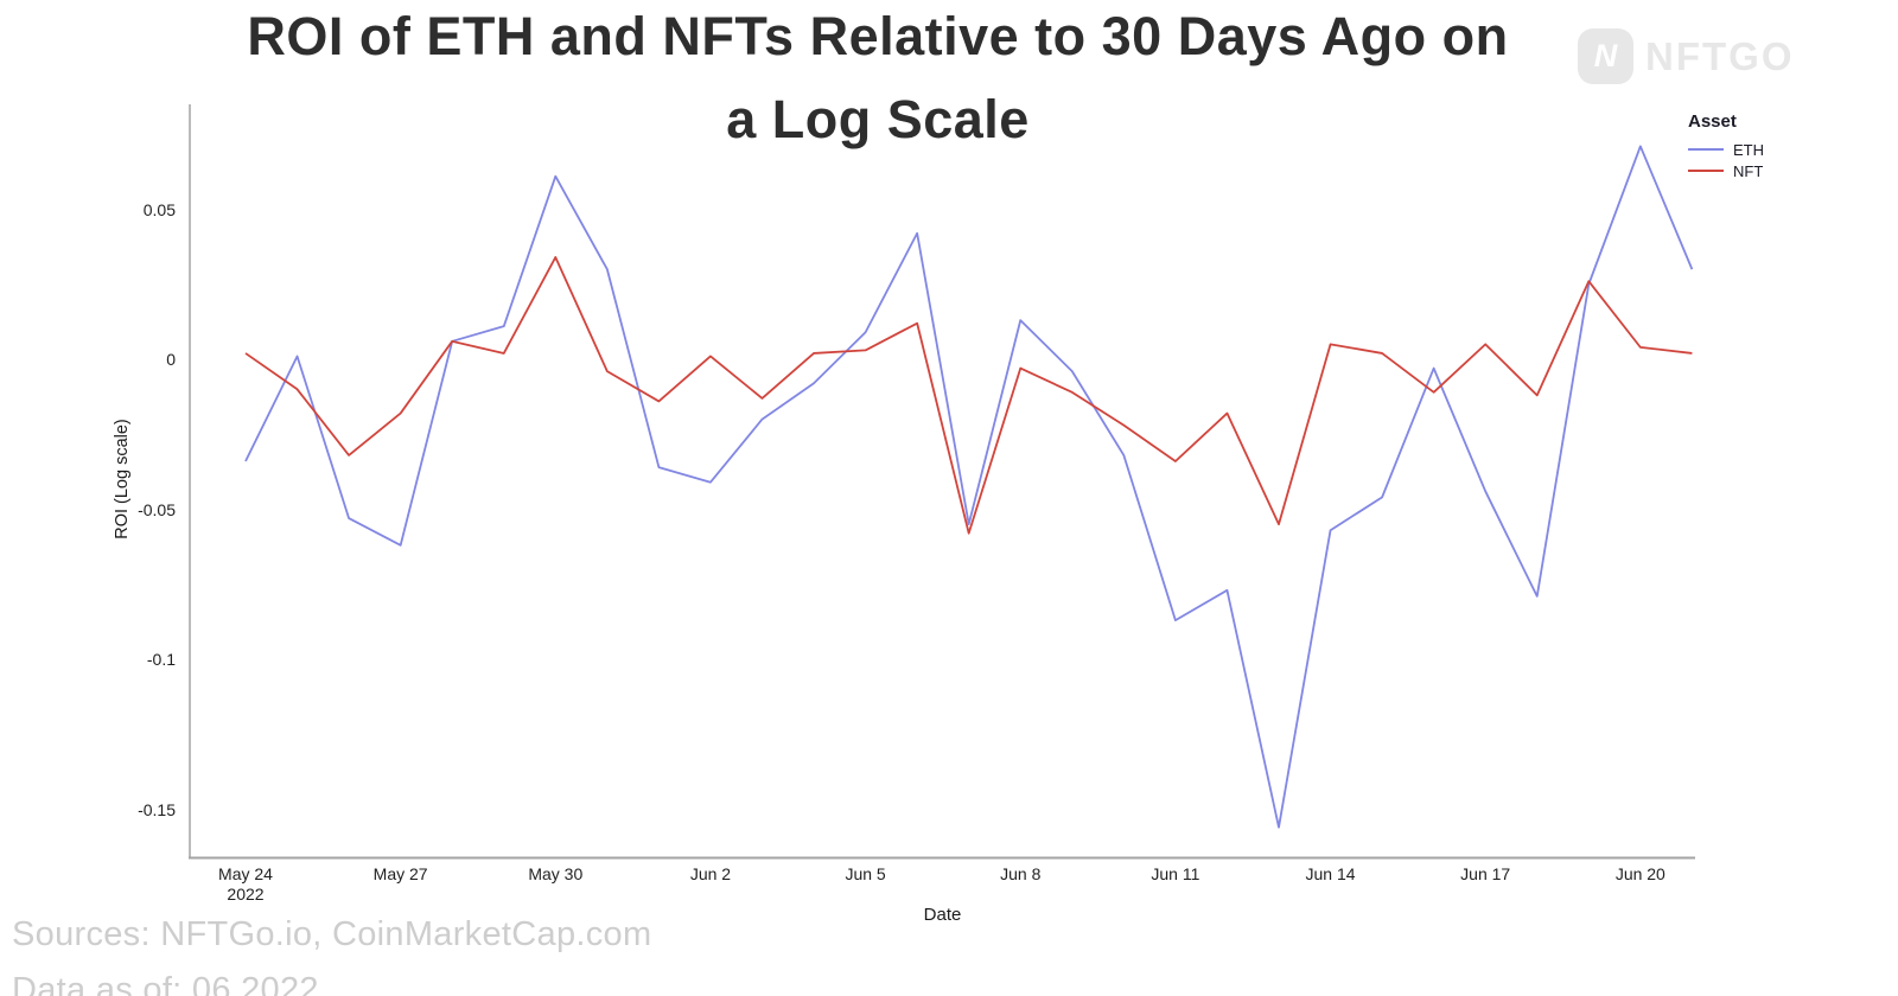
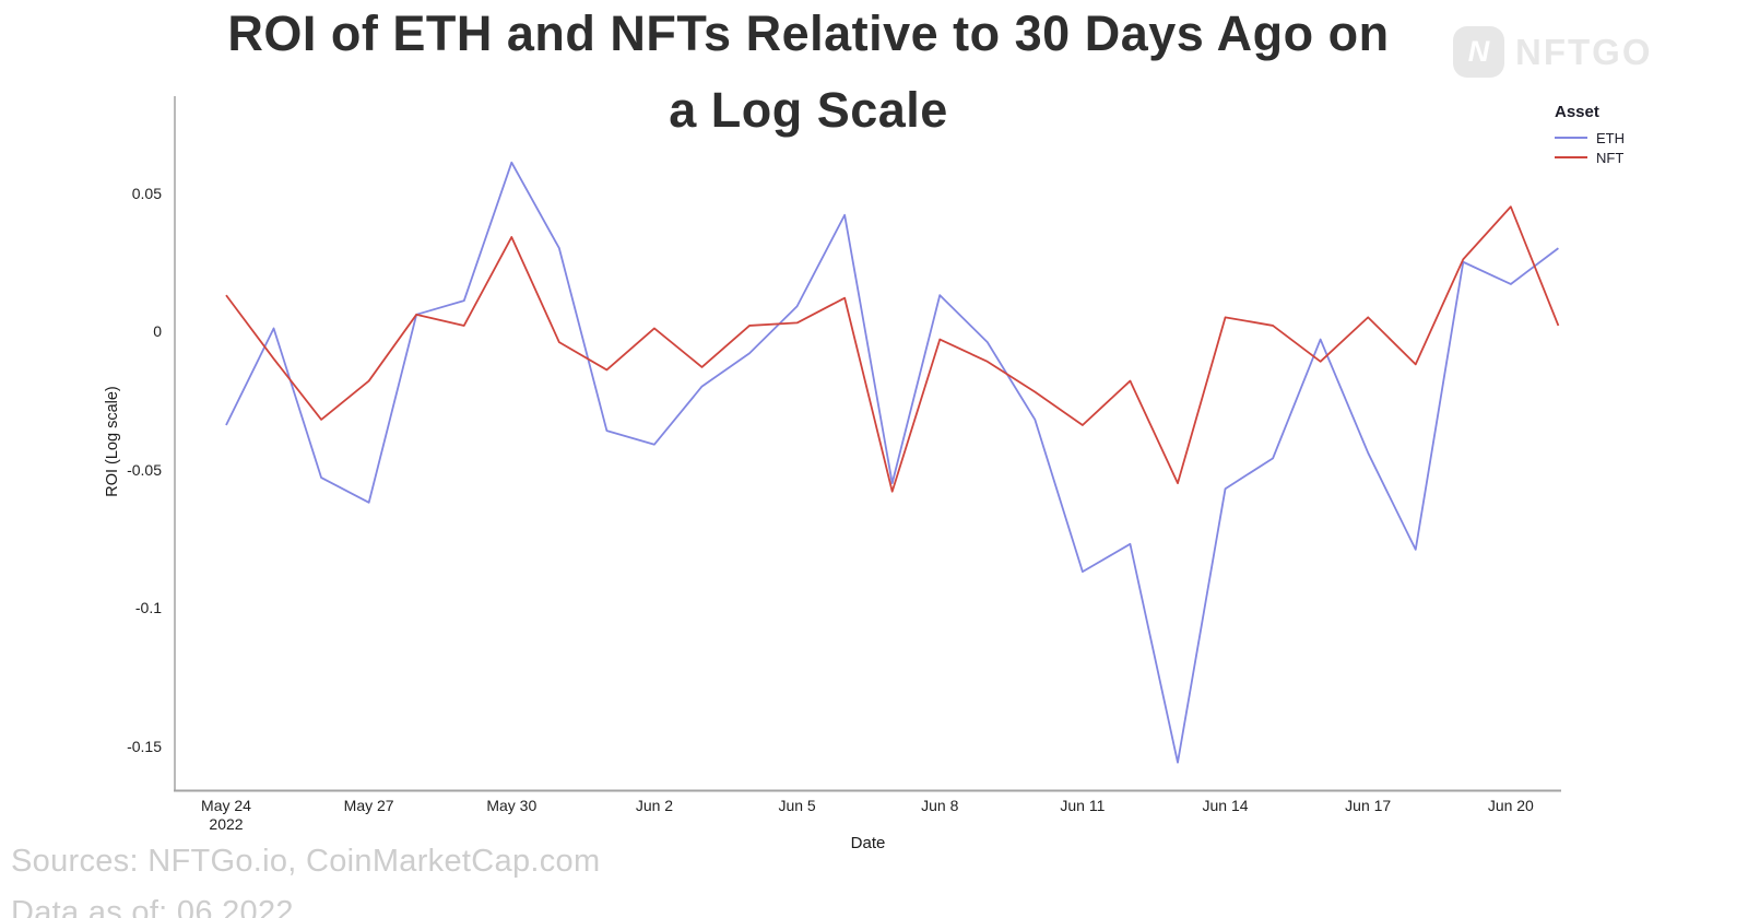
NFT/May 24: 0.002 -> 0.013
ETH/Jun 20: 0.071 -> 0.017
NFT/Jun 20: 0.004 -> 0.045
